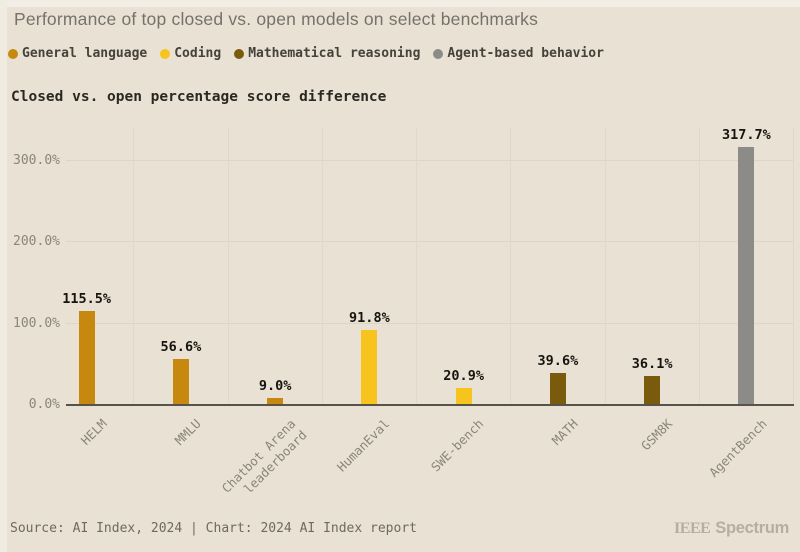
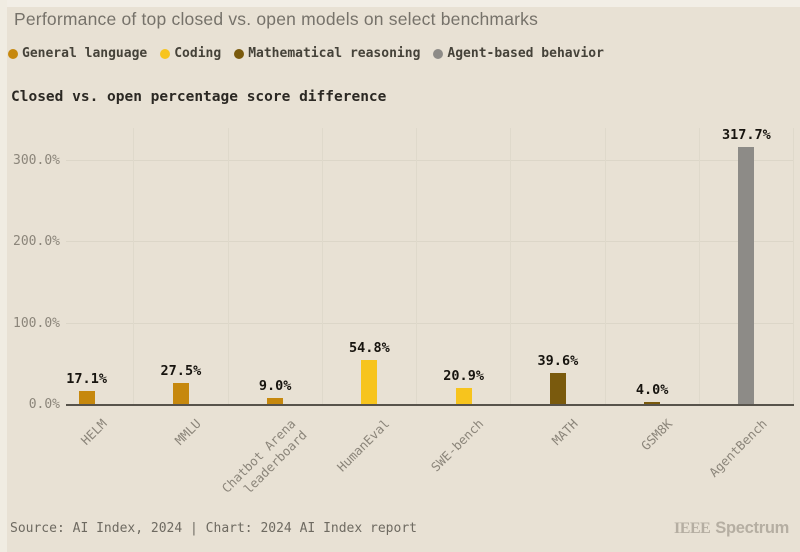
HELM: 115.5% -> 17.1%
MMLU: 56.6% -> 27.5%
HumanEval: 91.8% -> 54.8%
GSM8K: 36.1% -> 4.0%
